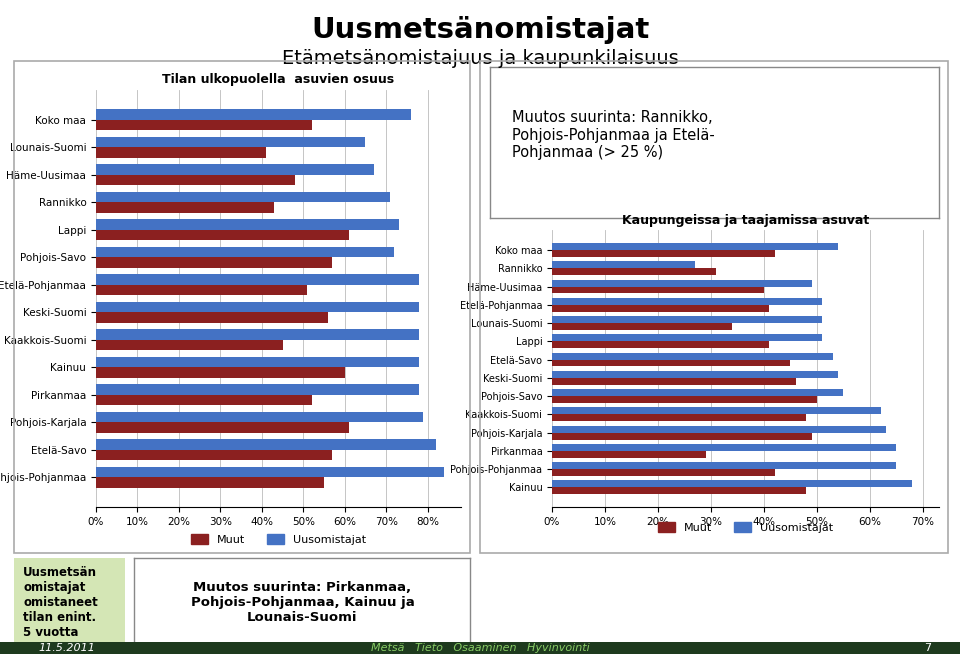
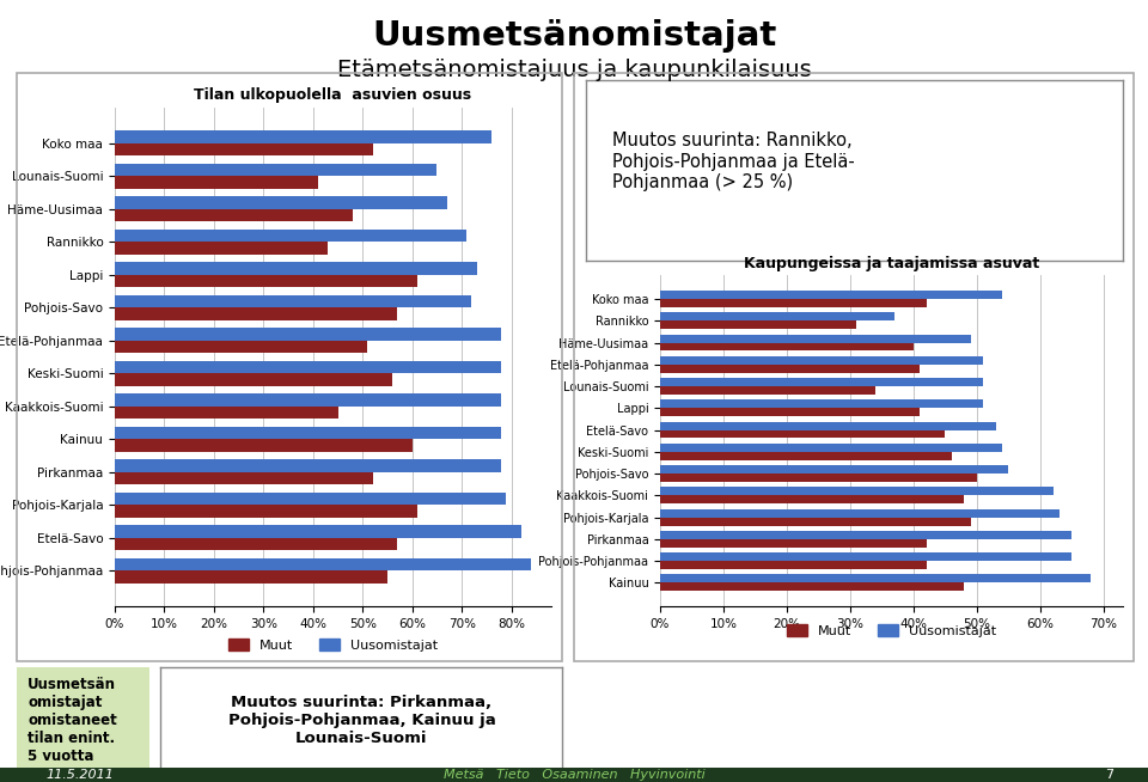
Kaupungeissa ja taajamissa asuvat/Uusomistajat/Rannikko: 27% -> 37%
Kaupungeissa ja taajamissa asuvat/Muut/Pirkanmaa: 29% -> 42%
